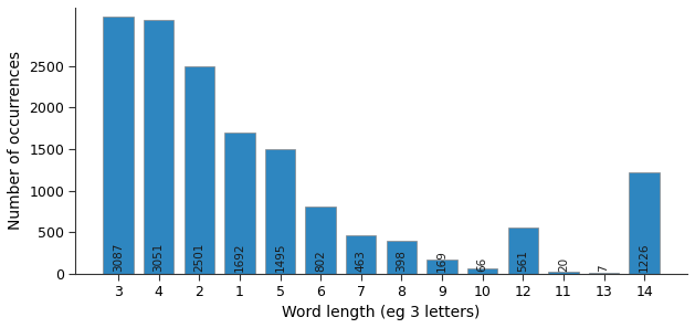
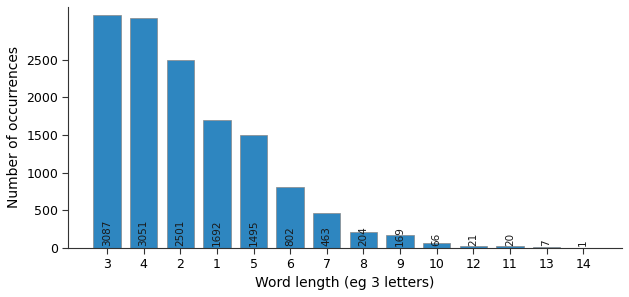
8: 398 -> 204
12: 561 -> 21
14: 1226 -> 1
